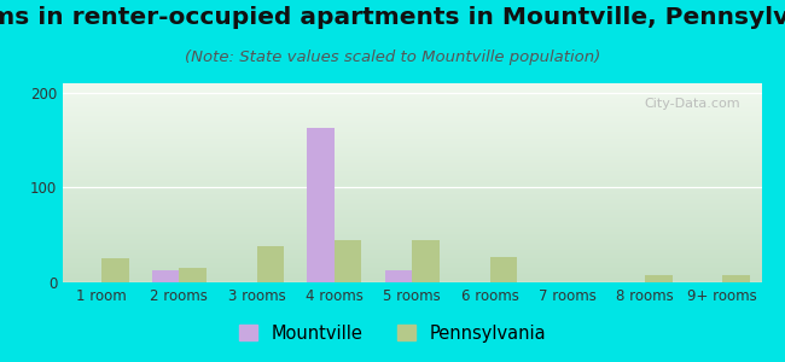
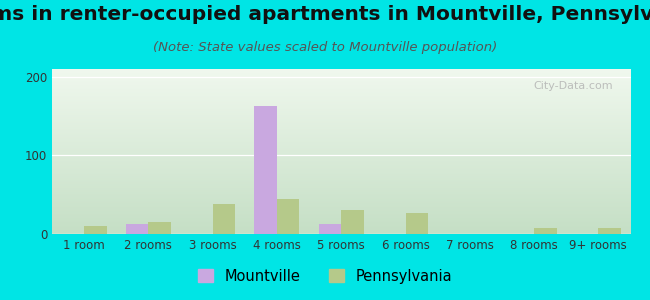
Pennsylvania/1 room: 26 -> 10
Pennsylvania/5 rooms: 44 -> 30
